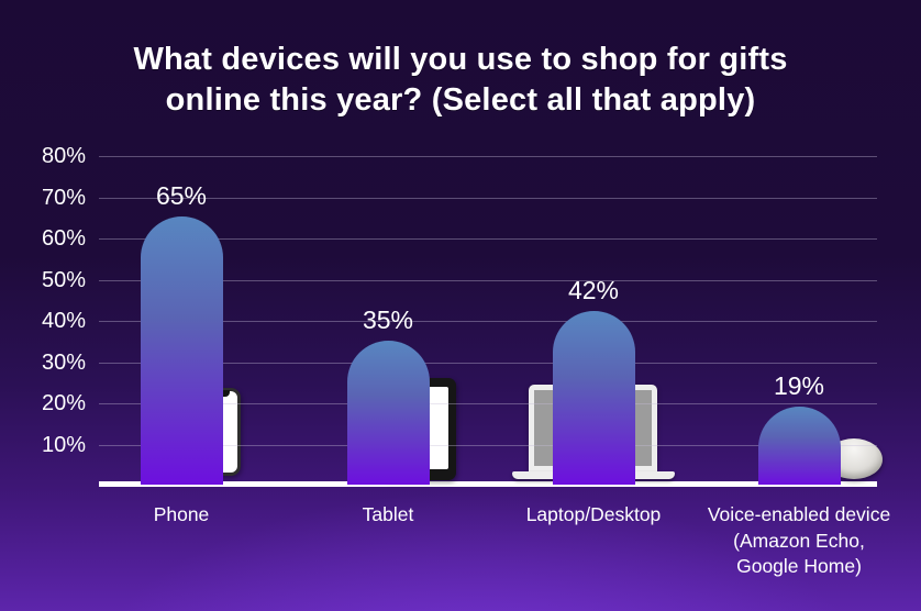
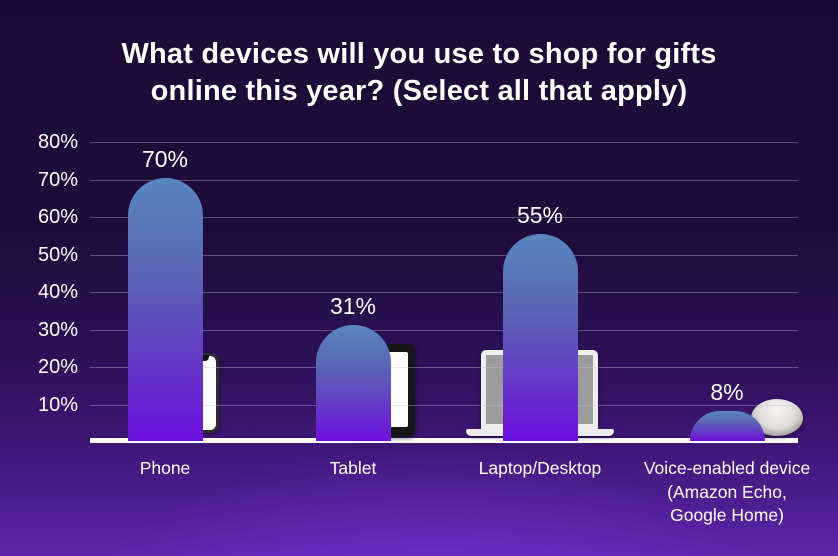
Phone: 65% -> 70%
Tablet: 35% -> 31%
Laptop/Desktop: 42% -> 55%
Voice-enabled device (Amazon Echo, Google Home): 19% -> 8%
